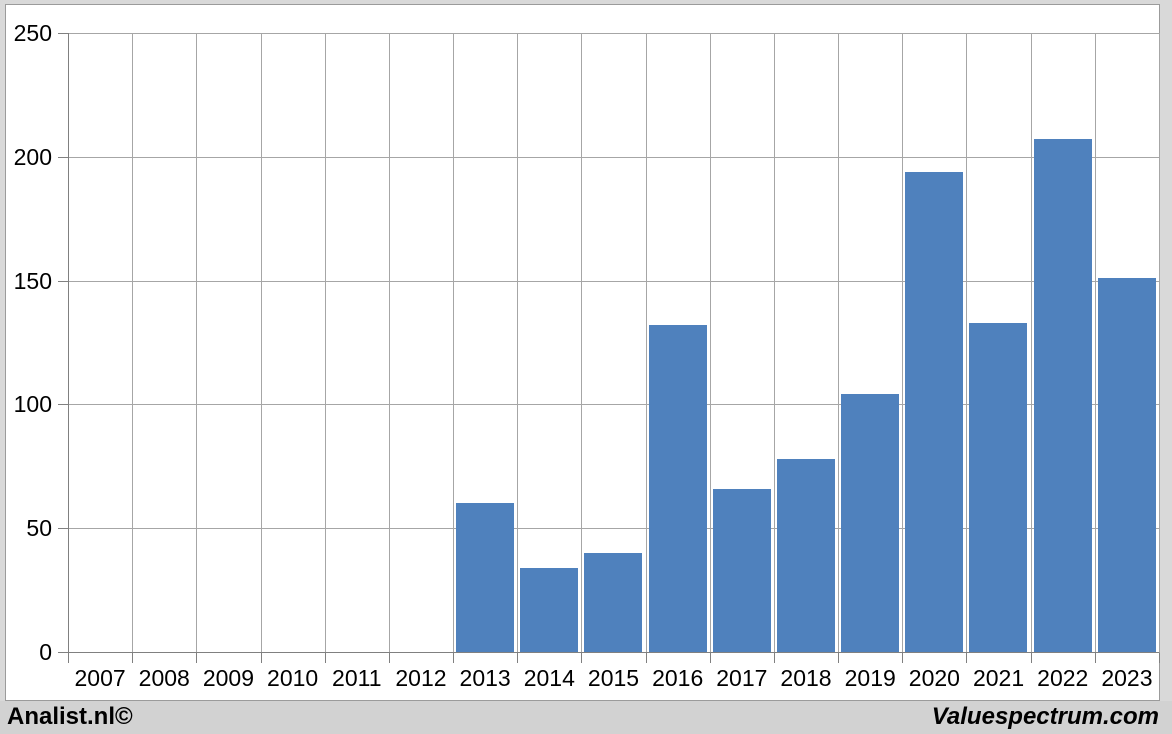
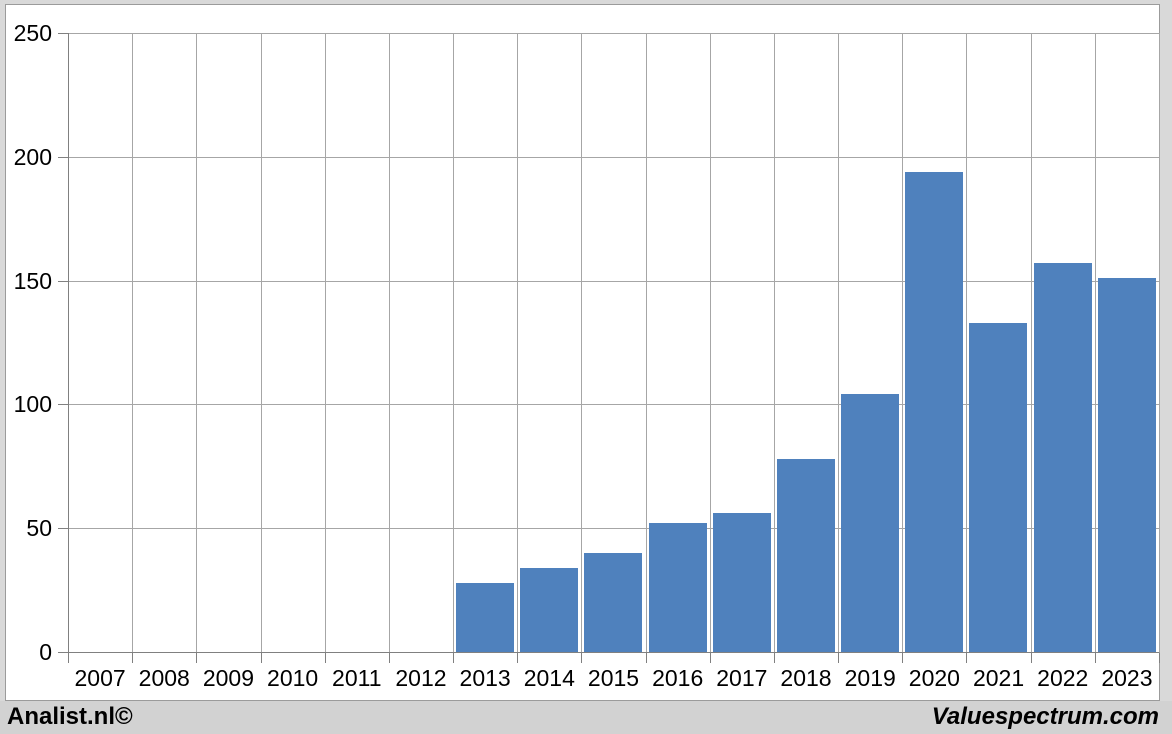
2013: 60 -> 28
2016: 132 -> 52
2017: 66 -> 56
2022: 207 -> 157
